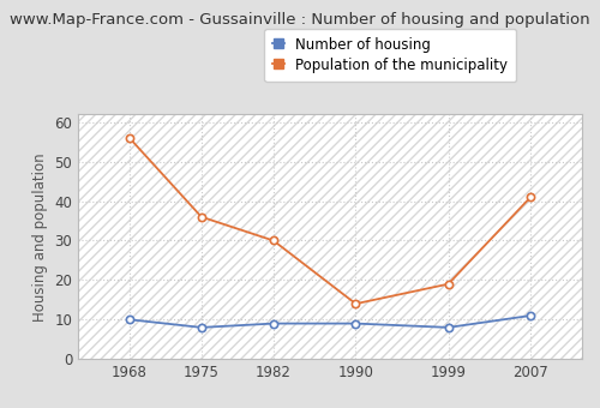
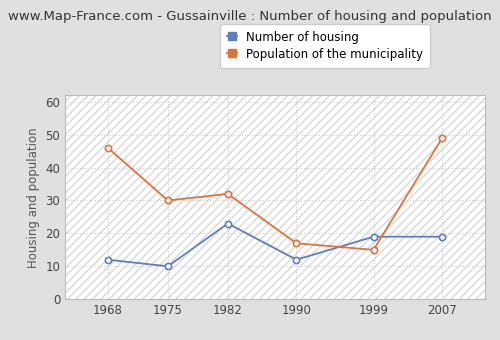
Number of housing/1968: 10 -> 12
Population of the municipality/1968: 56 -> 46
Number of housing/1975: 8 -> 10
Population of the municipality/1975: 36 -> 30
Number of housing/1982: 9 -> 23
Population of the municipality/1982: 30 -> 32
Number of housing/1990: 9 -> 12
Population of the municipality/1990: 14 -> 17
Number of housing/1999: 8 -> 19
Population of the municipality/1999: 19 -> 15
Number of housing/2007: 11 -> 19
Population of the municipality/2007: 41 -> 49
